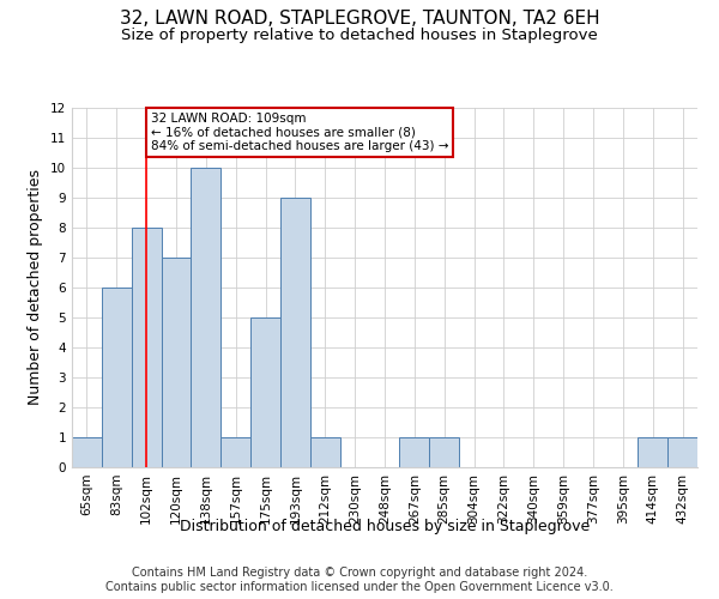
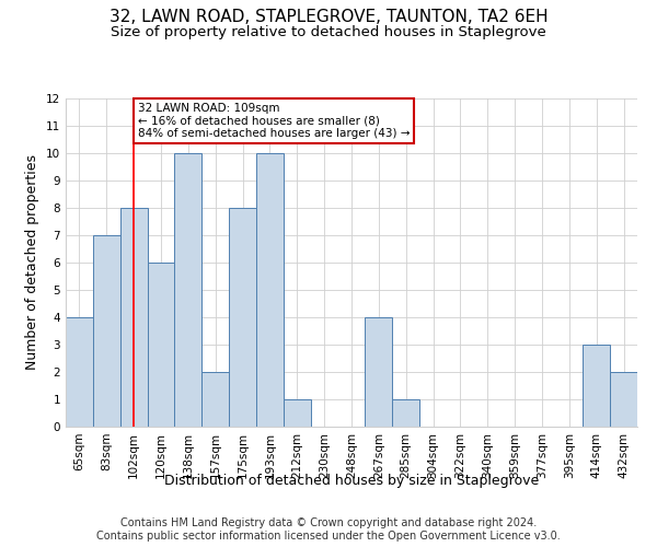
65sqm: 1 -> 4
83sqm: 6 -> 7
120sqm: 7 -> 6
157sqm: 1 -> 2
175sqm: 5 -> 8
193sqm: 9 -> 10
267sqm: 1 -> 4
414sqm: 1 -> 3
432sqm: 1 -> 2
